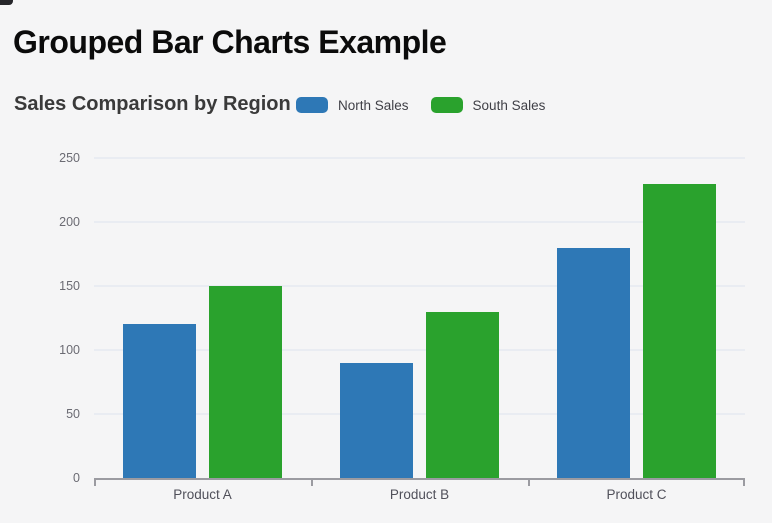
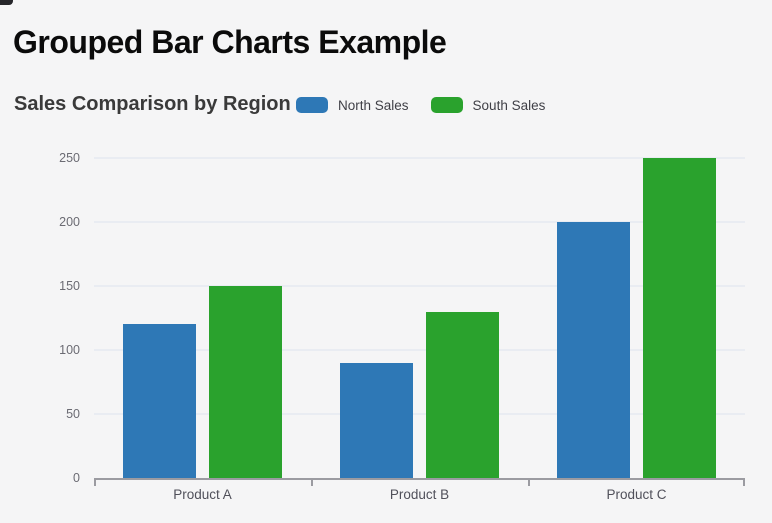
North Sales/Product C: 180 -> 200
South Sales/Product C: 230 -> 250
